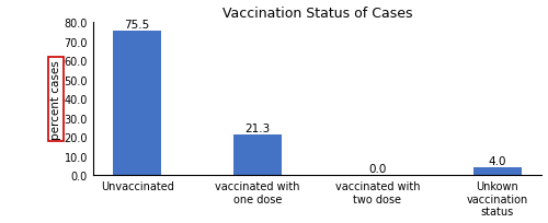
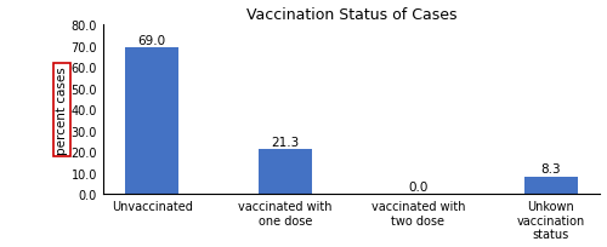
Unvaccinated: 75.5 -> 69.0
Unkown vaccination status: 4.0 -> 8.3
